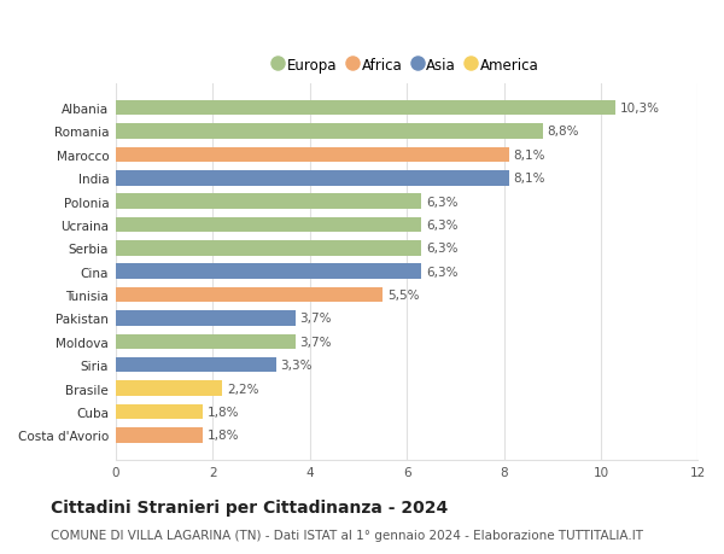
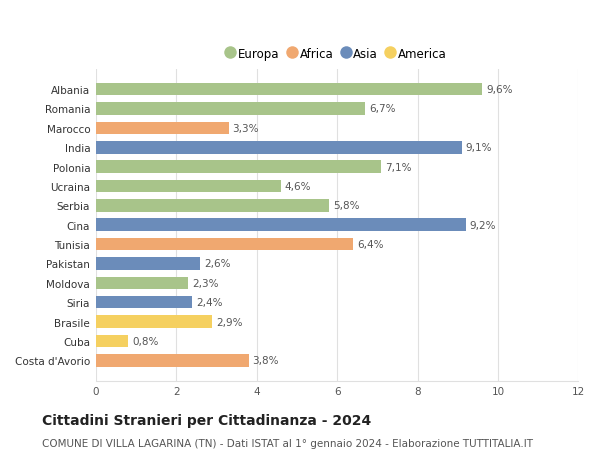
Albania: 10,3% -> 9,6%
Romania: 8,8% -> 6,7%
Marocco: 8,1% -> 3,3%
India: 8,1% -> 9,1%
Polonia: 6,3% -> 7,1%
Ucraina: 6,3% -> 4,6%
Serbia: 6,3% -> 5,8%
Cina: 6,3% -> 9,2%
Tunisia: 5,5% -> 6,4%
Pakistan: 3,7% -> 2,6%
Moldova: 3,7% -> 2,3%
Siria: 3,3% -> 2,4%
Brasile: 2,2% -> 2,9%
Cuba: 1,8% -> 0,8%
Costa d'Avorio: 1,8% -> 3,8%
